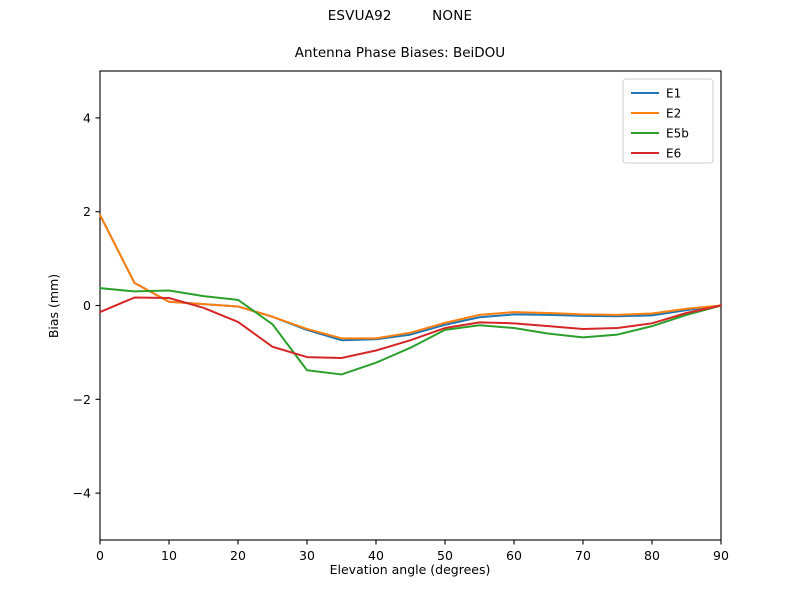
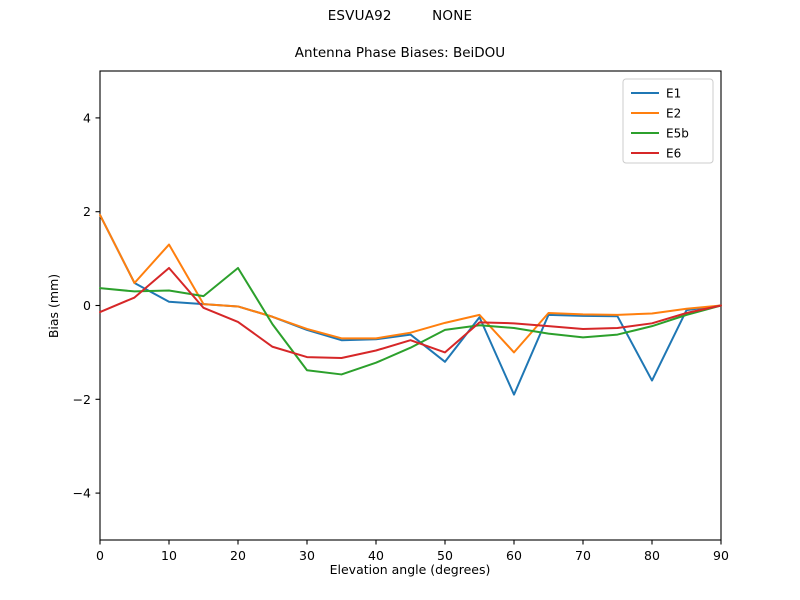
E2/10: 0.1 -> 1.3
E6/10: 0.2 -> 0.8
E5b/20: 0.1 -> 0.8
E1/50: -0.4 -> -1.2
E6/50: -0.5 -> -1.0
E1/60: -0.2 -> -1.9
E2/60: -0.1 -> -1.0
E1/80: -0.2 -> -1.6
